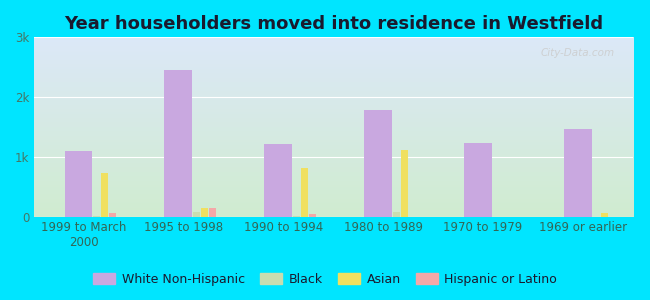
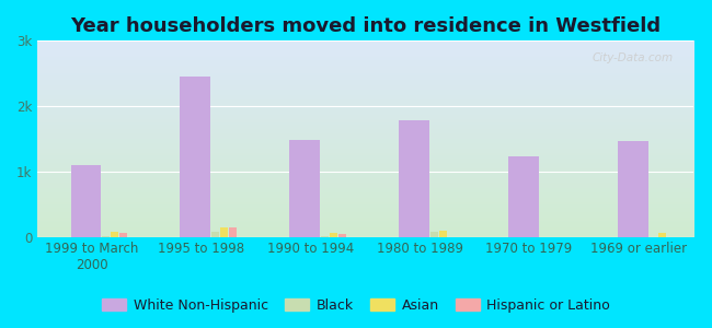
Asian/1999 to March 2000: 0.74k -> 0.08k
White Non-Hispanic/1990 to 1994: 1.22k -> 1.48k
Asian/1990 to 1994: 0.82k -> 0.07k
Asian/1980 to 1989: 1.12k -> 0.10k
